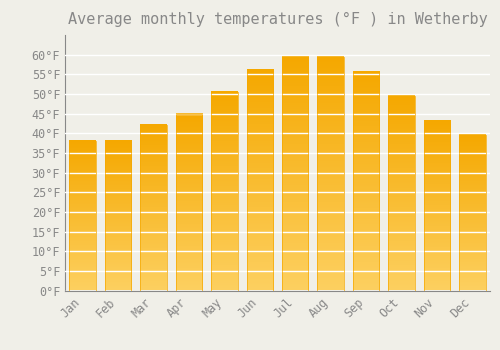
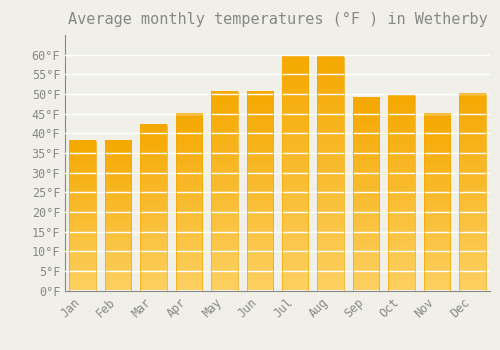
Jun: 56.0°F -> 50.5°F
Sep: 55.5°F -> 49.0°F
Nov: 43.0°F -> 45.0°F
Dec: 39.5°F -> 50.0°F
